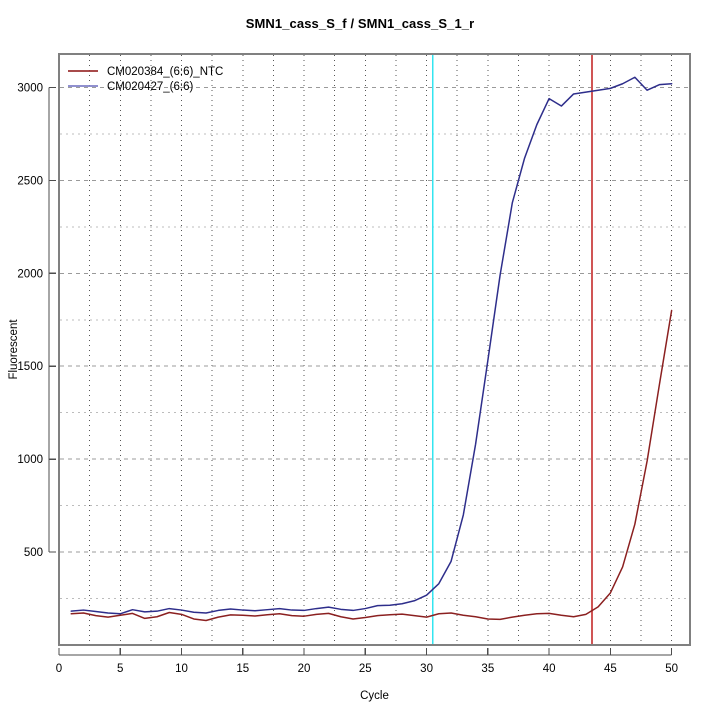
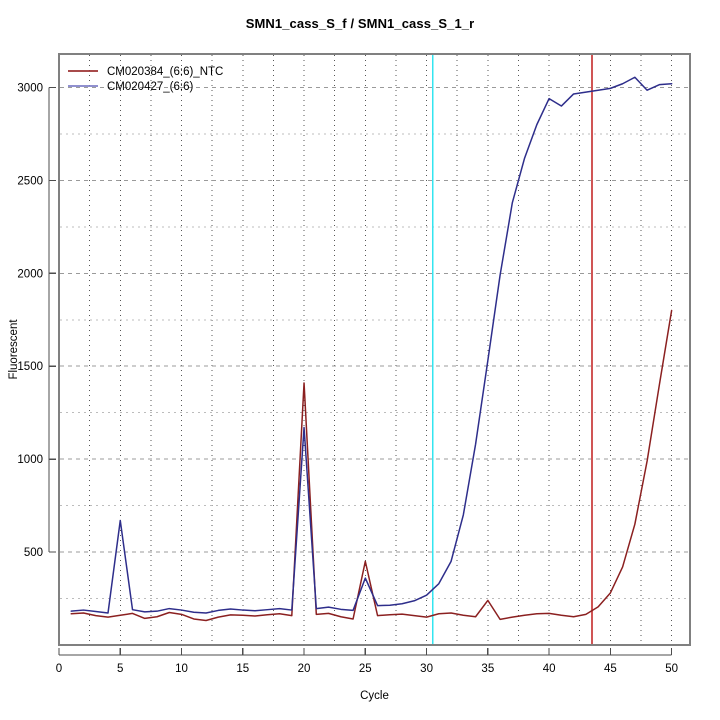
CM020427_(6:6)/5: 170 -> 670
CM020384_(6:6)_NTC/20: 160 -> 1410
CM020427_(6:6)/20: 190 -> 1170
CM020384_(6:6)_NTC/25: 150 -> 450
CM020427_(6:6)/25: 200 -> 360
CM020384_(6:6)_NTC/35: 140 -> 240
